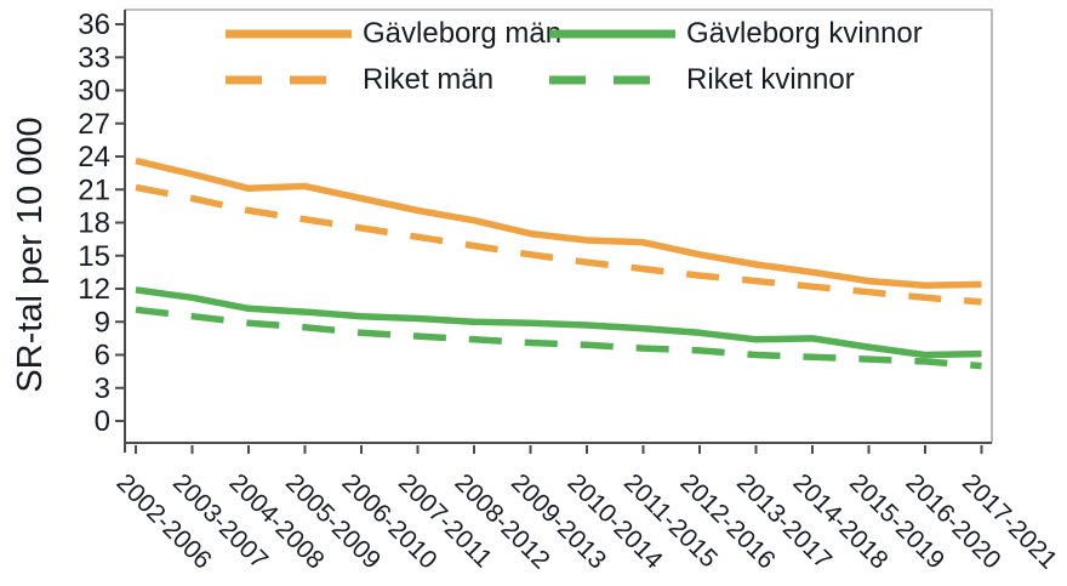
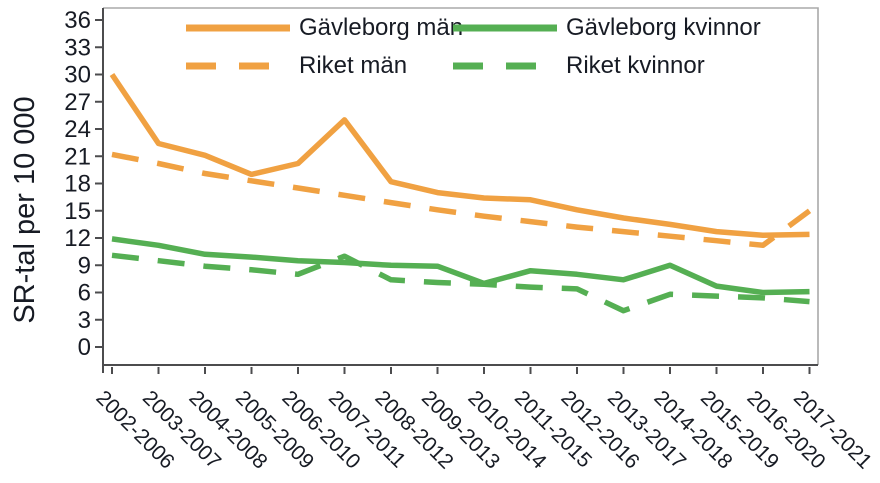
Gävleborg män/2002-2006: 24 -> 30
Gävleborg män/2005-2009: 21 -> 19
Gävleborg män/2007-2011: 19 -> 25
Riket kvinnor/2007-2011: 8 -> 10
Gävleborg kvinnor/2010-2014: 9 -> 7
Riket kvinnor/2013-2017: 6 -> 4
Gävleborg kvinnor/2014-2018: 8 -> 9
Riket män/2017-2021: 11 -> 15
